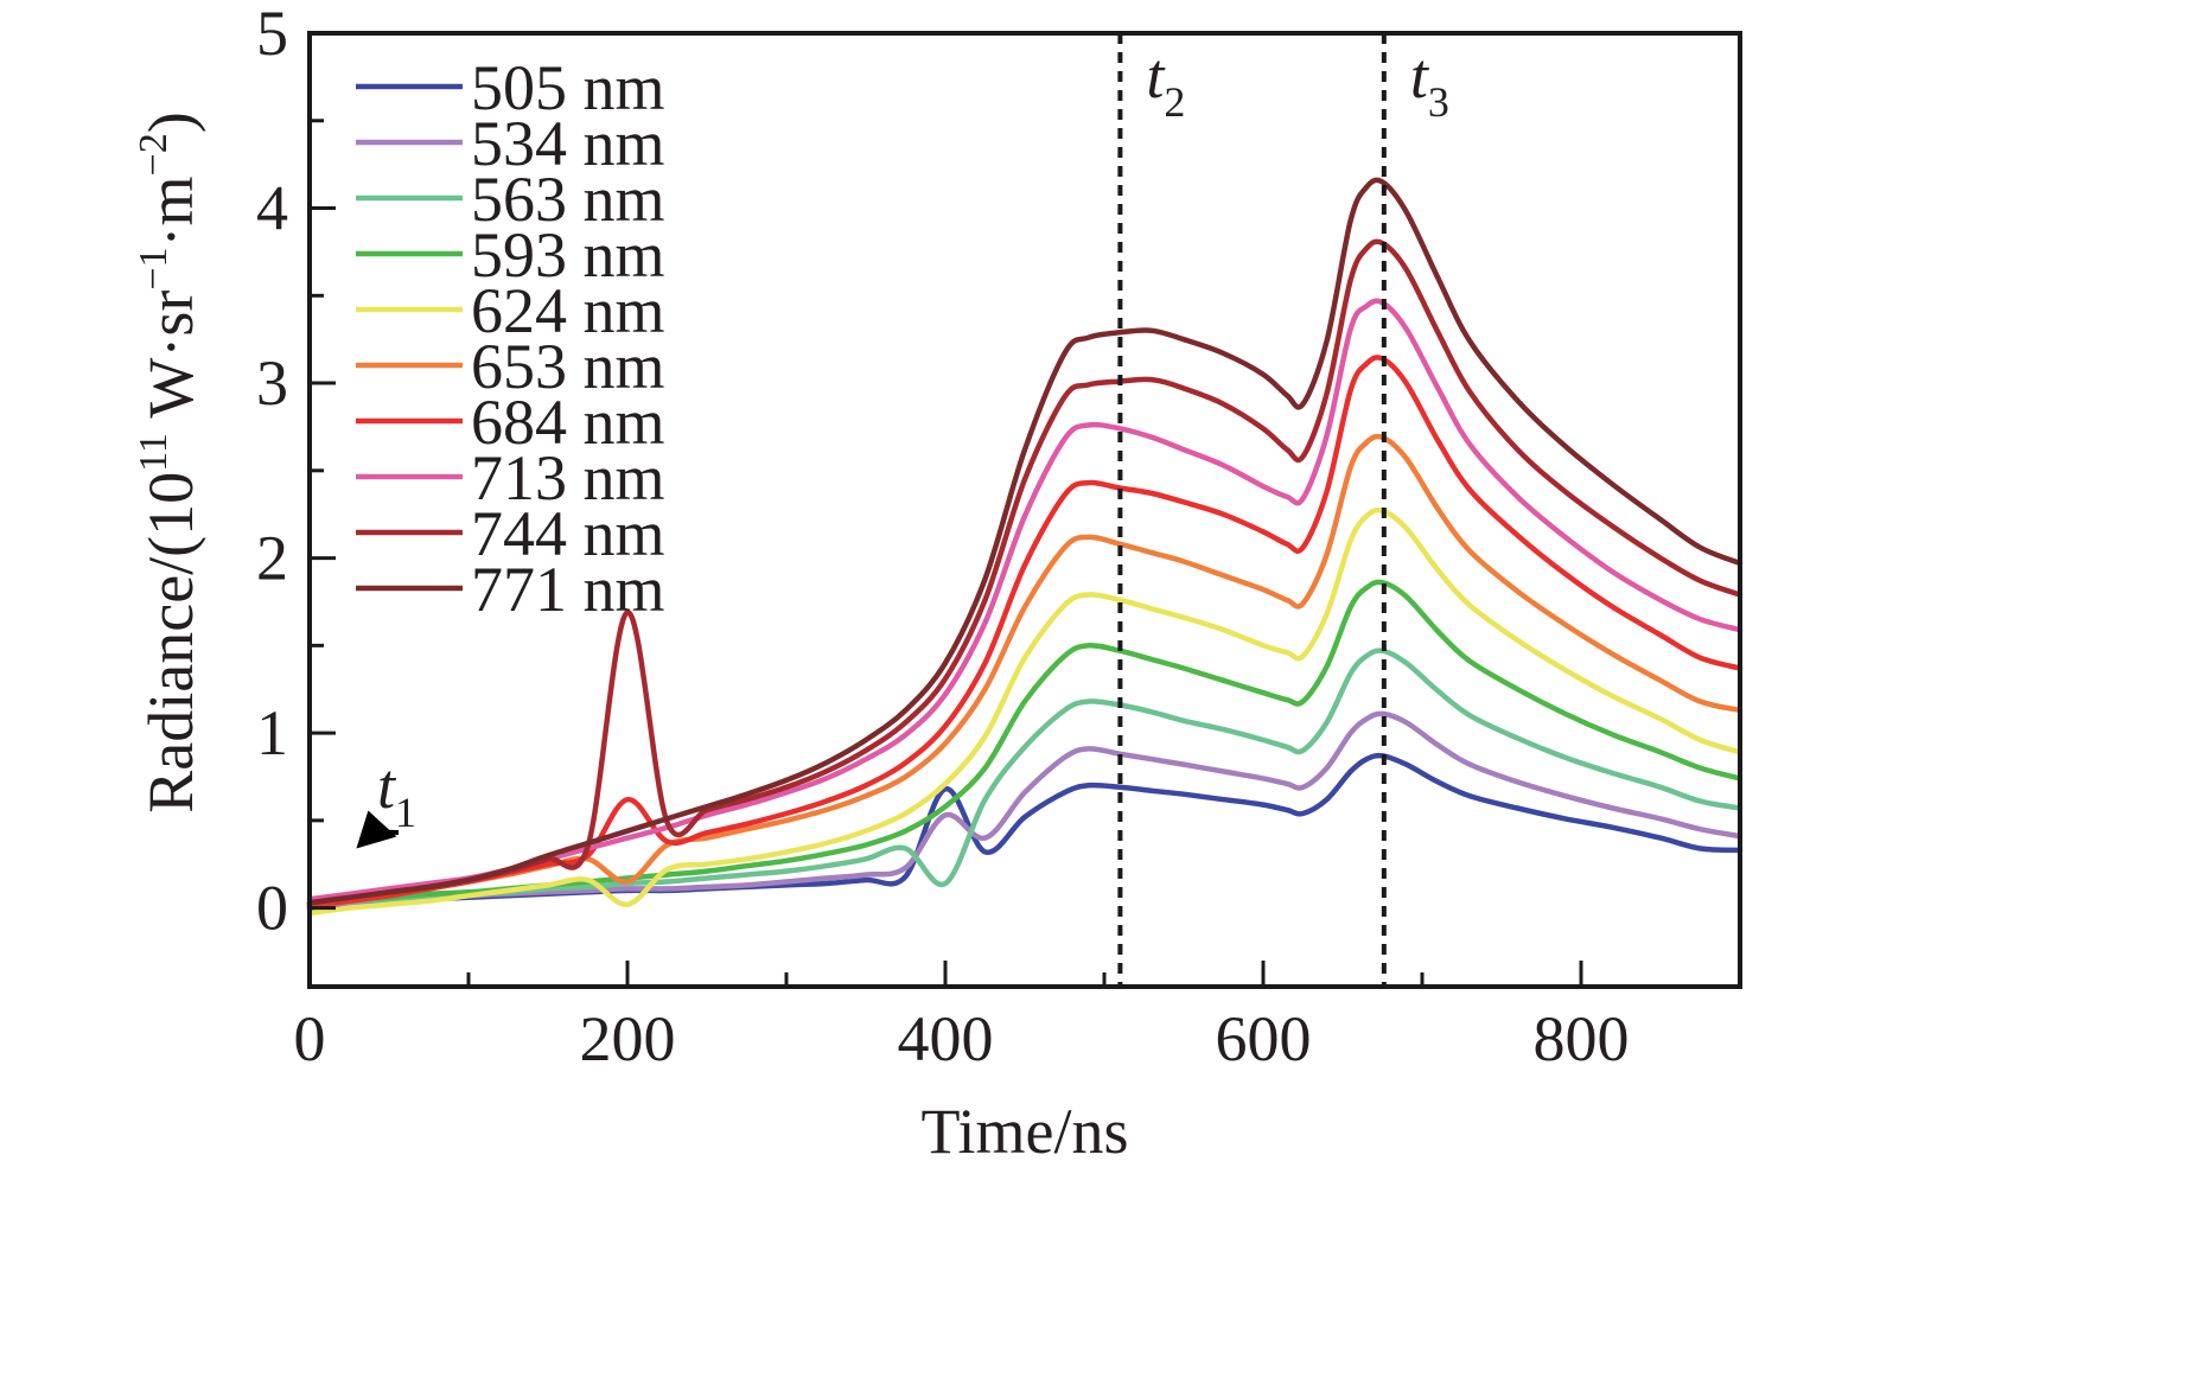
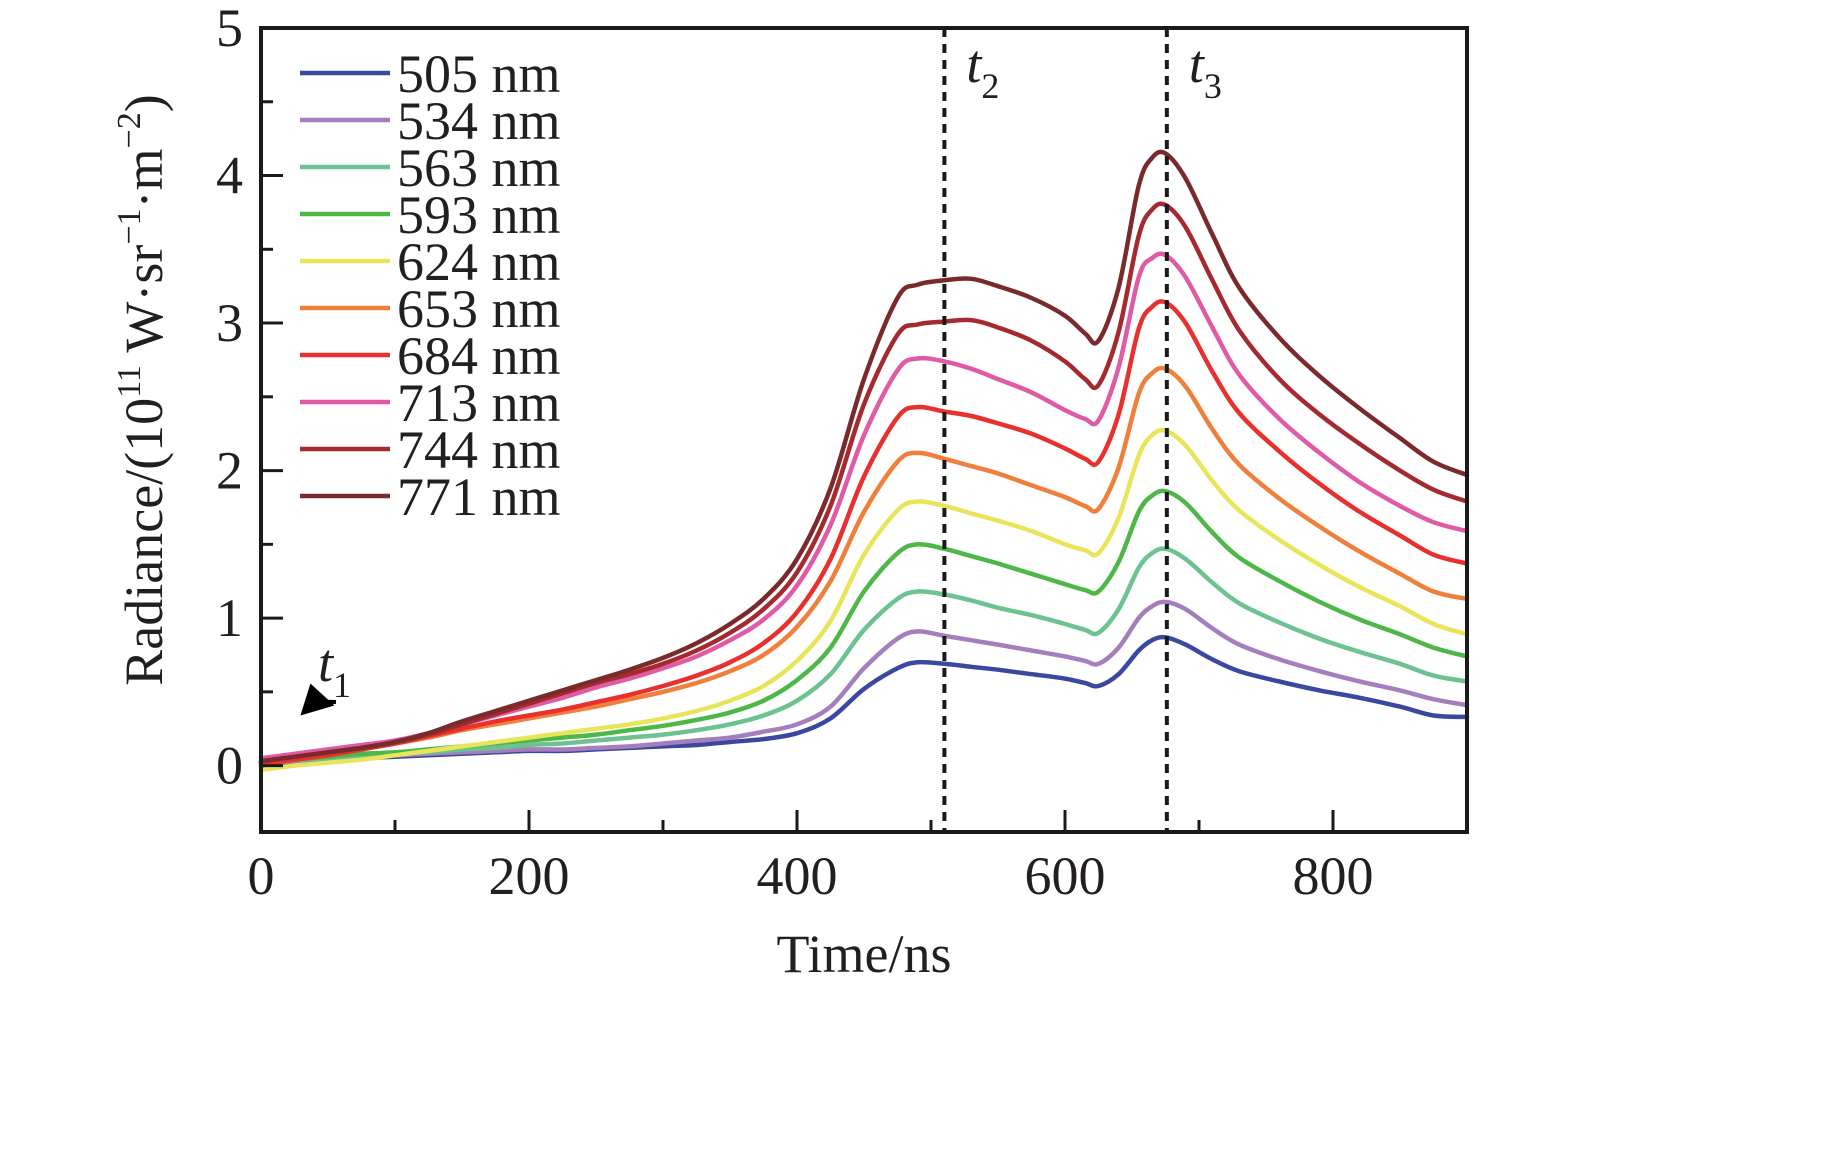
624 nm/200: 0.02 -> 0.19
653 nm/200: 0.15 -> 0.32
684 nm/200: 0.62 -> 0.34
744 nm/200: 1.69 -> 0.42
505 nm/400: 0.68 -> 0.22
534 nm/400: 0.53 -> 0.28
563 nm/400: 0.14 -> 0.44
